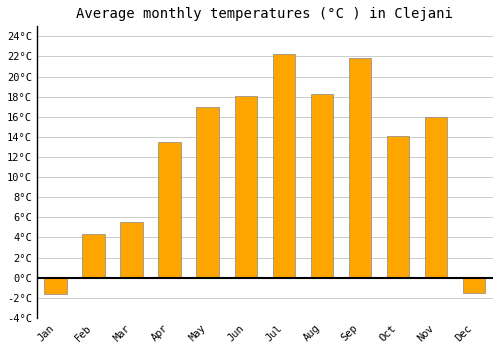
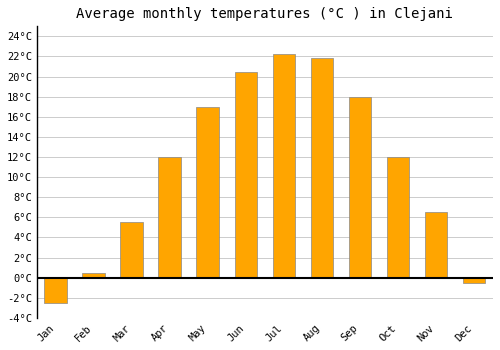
Jan: -1.6°C -> -2.5°C
Feb: 4.3°C -> 0.5°C
Apr: 13.5°C -> 12.0°C
Jun: 18.1°C -> 20.5°C
Aug: 18.3°C -> 21.8°C
Sep: 21.8°C -> 18.0°C
Oct: 14.1°C -> 12.0°C
Nov: 16.0°C -> 6.5°C
Dec: -1.5°C -> -0.5°C
